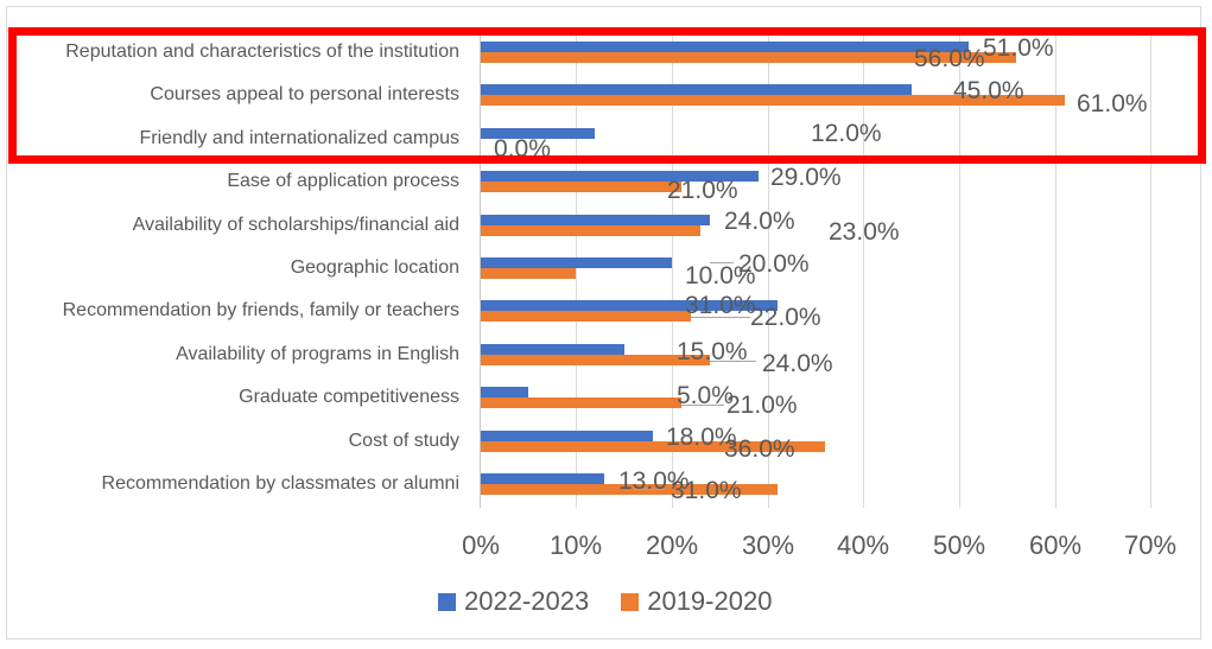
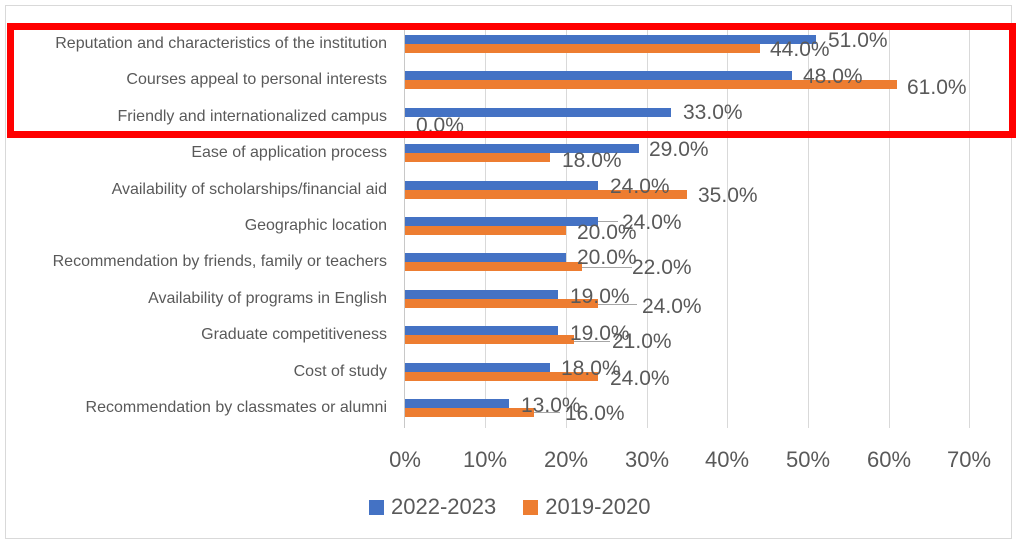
2019-2020/Reputation and characteristics of the institution: 56.0% -> 44.0%
2022-2023/Courses appeal to personal interests: 45.0% -> 48.0%
2022-2023/Friendly and internationalized campus: 12.0% -> 33.0%
2019-2020/Ease of application process: 21.0% -> 18.0%
2019-2020/Availability of scholarships/financial aid: 23.0% -> 35.0%
2022-2023/Geographic location: 20.0% -> 24.0%
2019-2020/Geographic location: 10.0% -> 20.0%
2022-2023/Recommendation by friends, family or teachers: 31.0% -> 20.0%
2022-2023/Availability of programs in English: 15.0% -> 19.0%
2022-2023/Graduate competitiveness: 5.0% -> 19.0%
2019-2020/Cost of study: 36.0% -> 24.0%
2019-2020/Recommendation by classmates or alumni: 31.0% -> 16.0%
